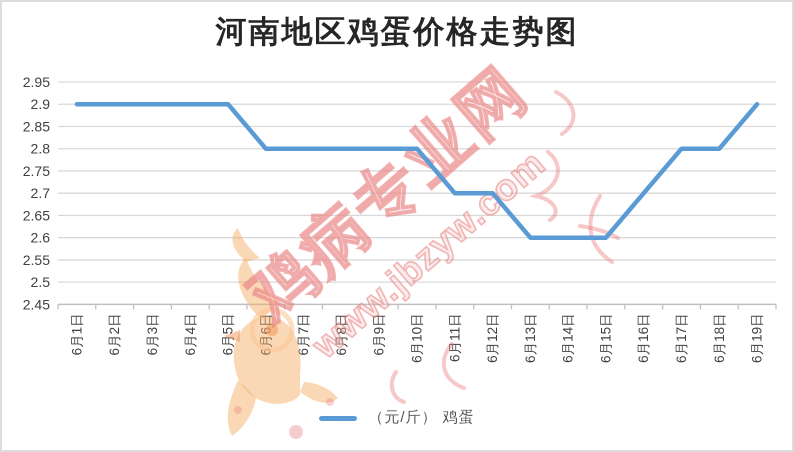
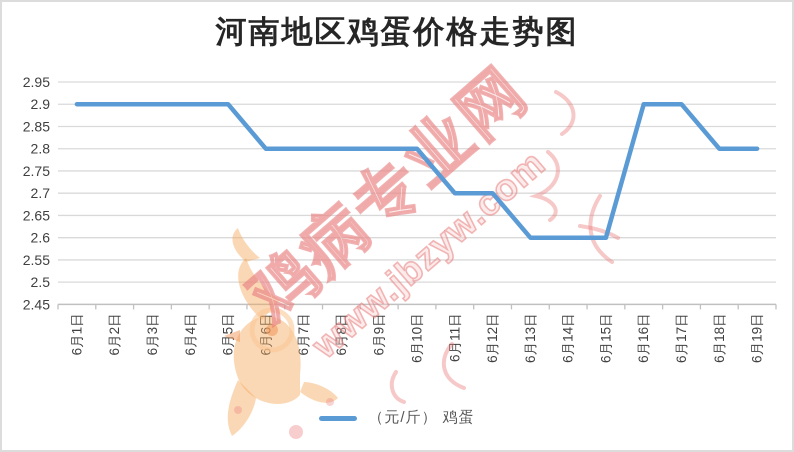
6月16日: 2.7 -> 2.9
6月17日: 2.8 -> 2.9
6月19日: 2.9 -> 2.8
